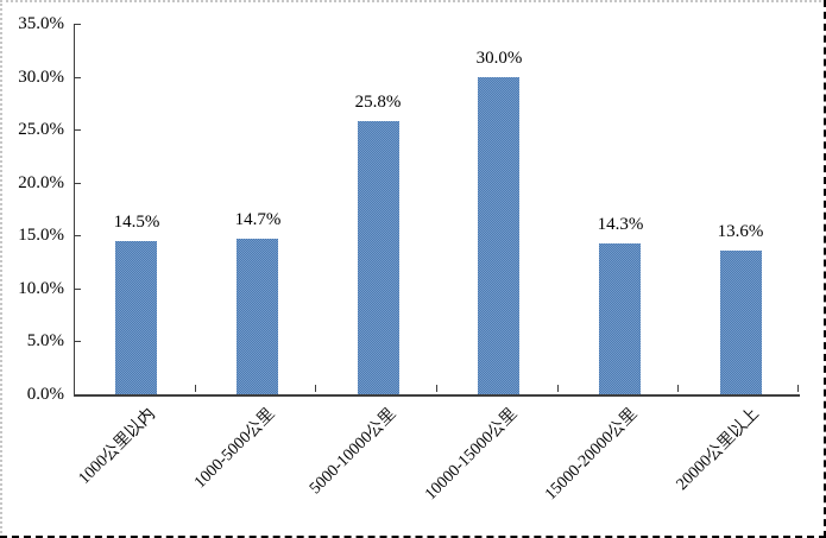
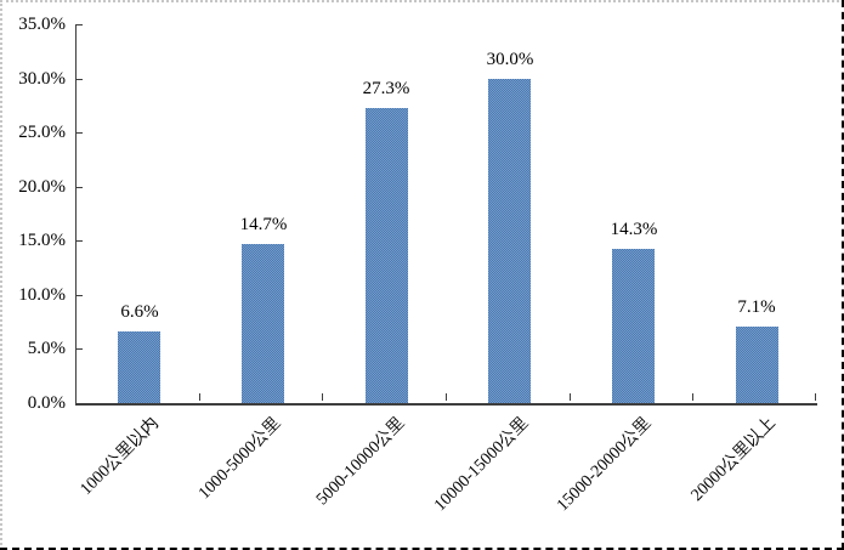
1000公里以内: 14.5% -> 6.6%
5000-10000公里: 25.8% -> 27.3%
20000公里以上: 13.6% -> 7.1%
